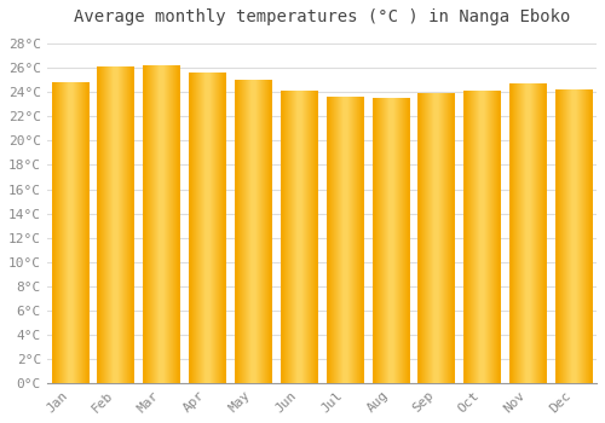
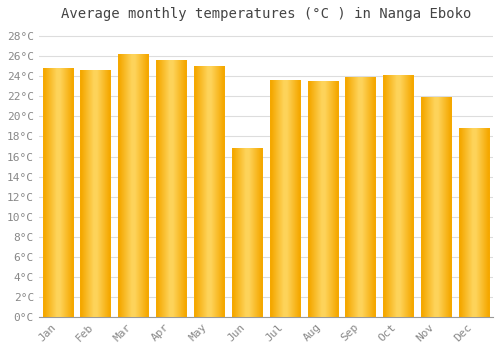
Feb: 26.1°C -> 24.6°C
Jun: 24.1°C -> 16.8°C
Nov: 24.7°C -> 21.9°C
Dec: 24.2°C -> 18.8°C
